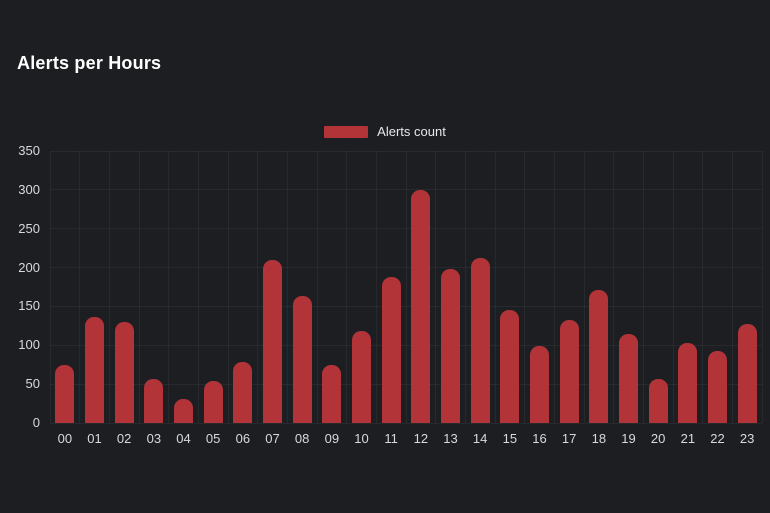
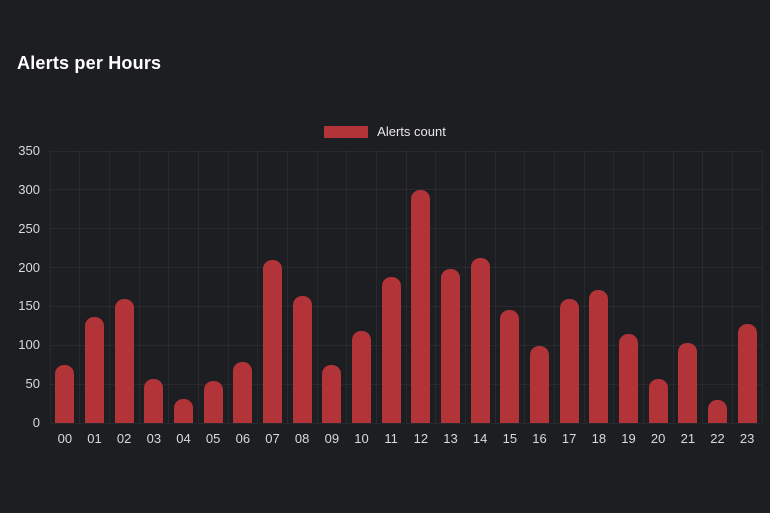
02: 130 -> 160
17: 130 -> 160
22: 90 -> 30
